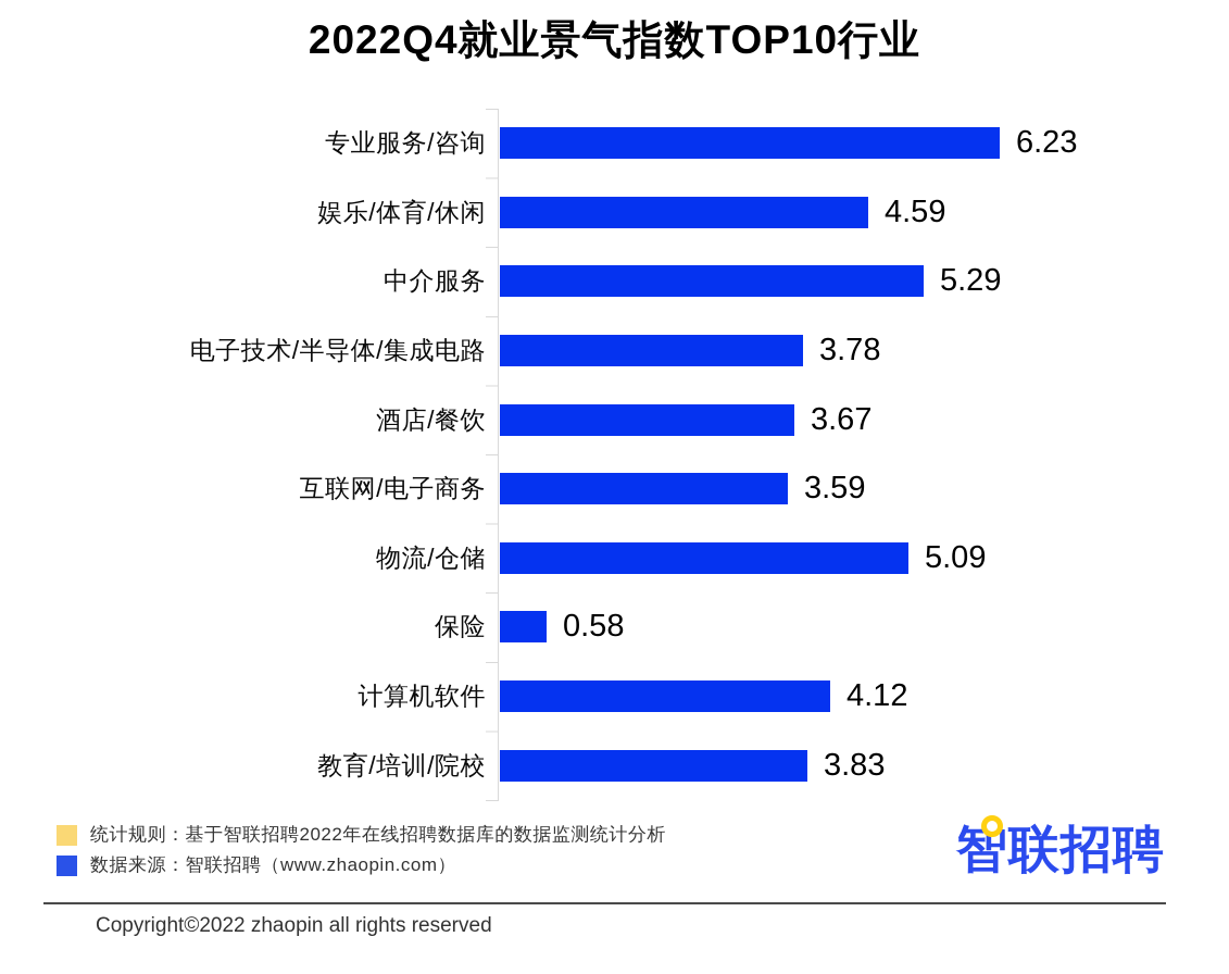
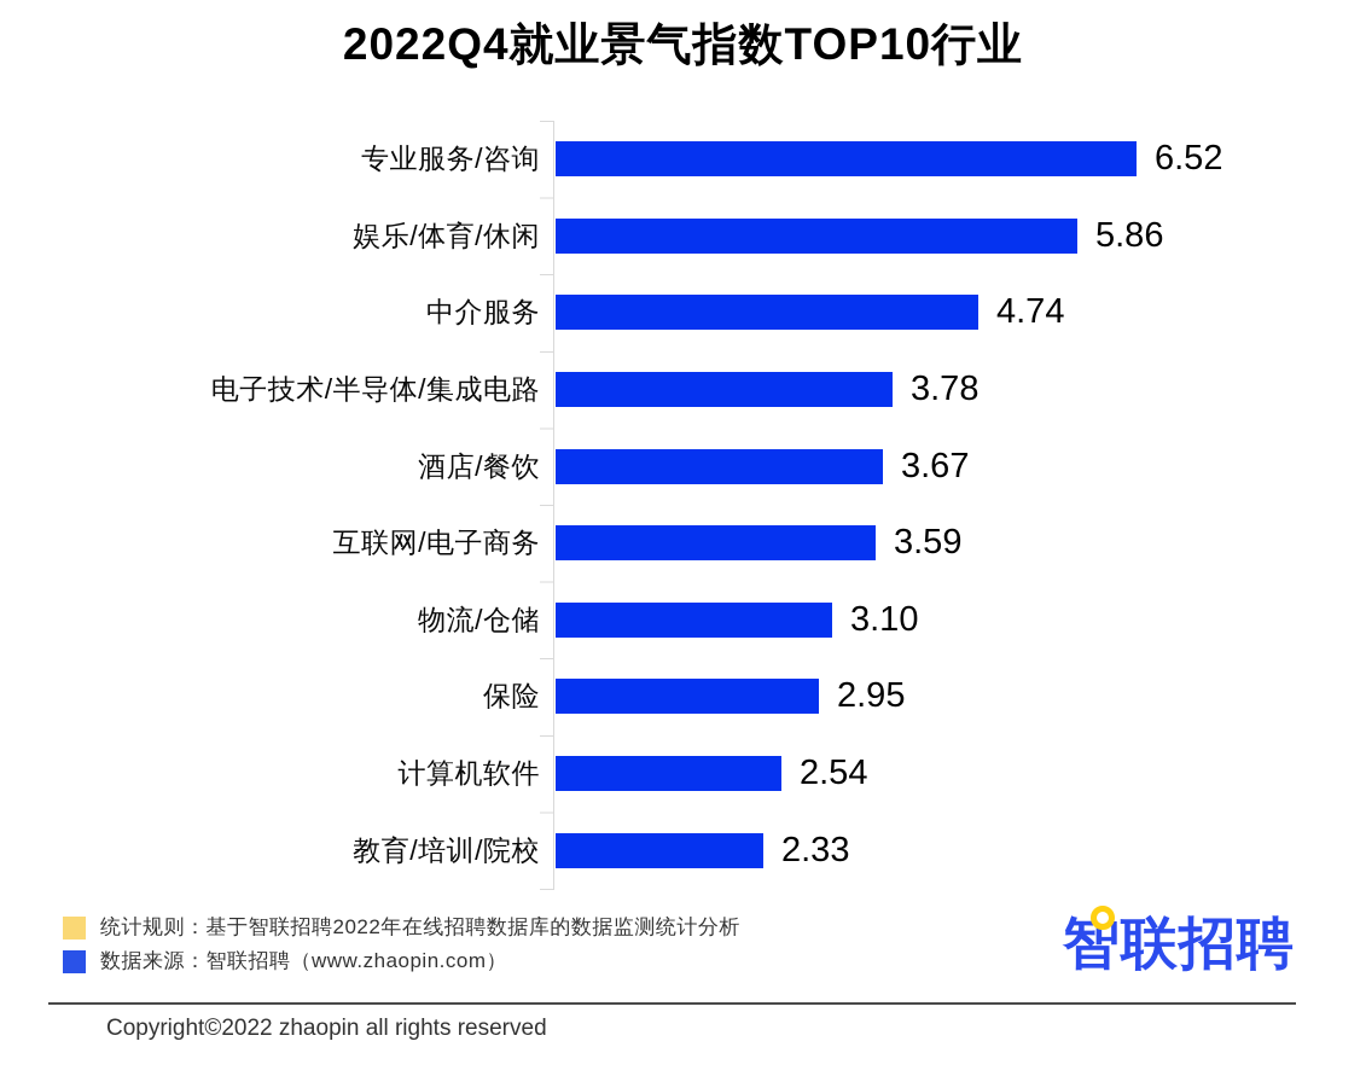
专业服务/咨询: 6.23 -> 6.52
娱乐/体育/休闲: 4.59 -> 5.86
中介服务: 5.29 -> 4.74
物流/仓储: 5.09 -> 3.10
保险: 0.58 -> 2.95
计算机软件: 4.12 -> 2.54
教育/培训/院校: 3.83 -> 2.33
